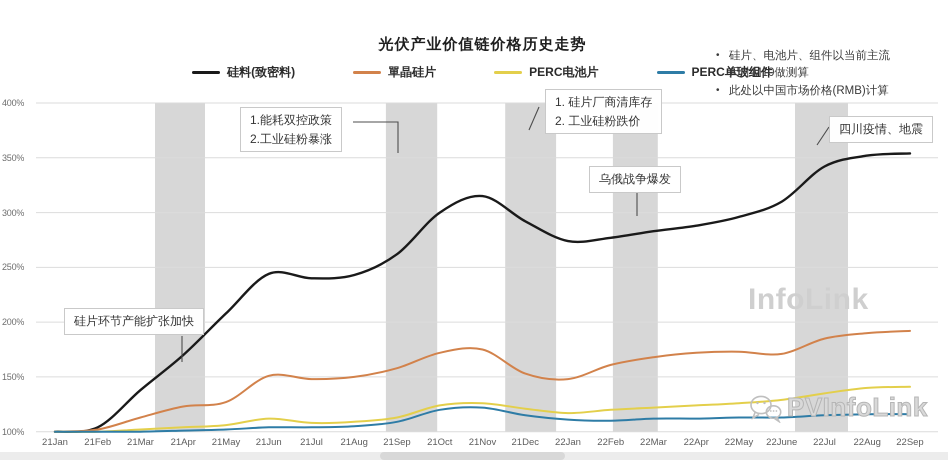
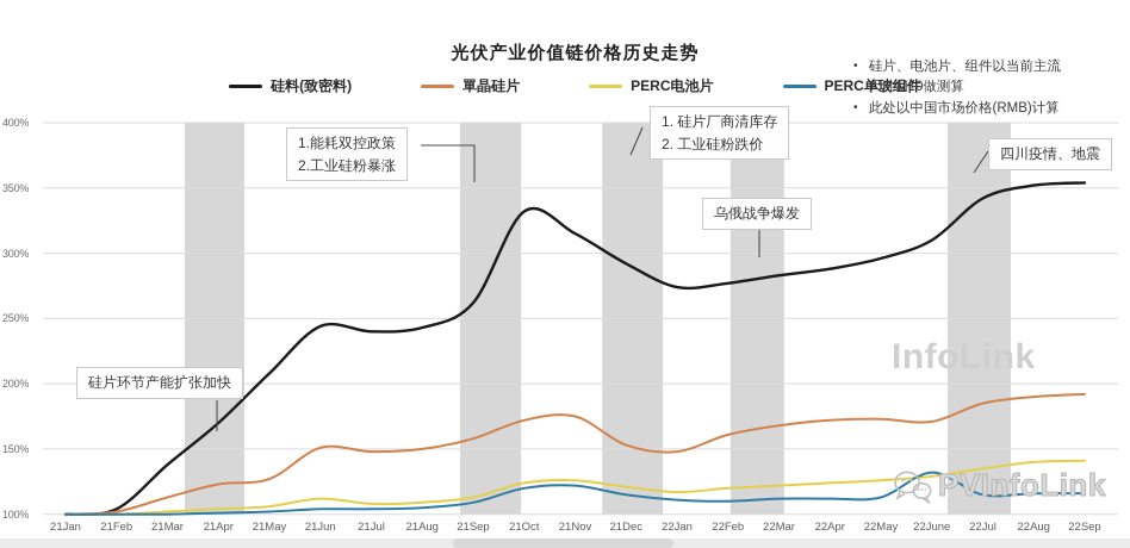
硅料(致密料)/21Oct: 300% -> 332%
PERC单玻组件/22June: 113% -> 132%
